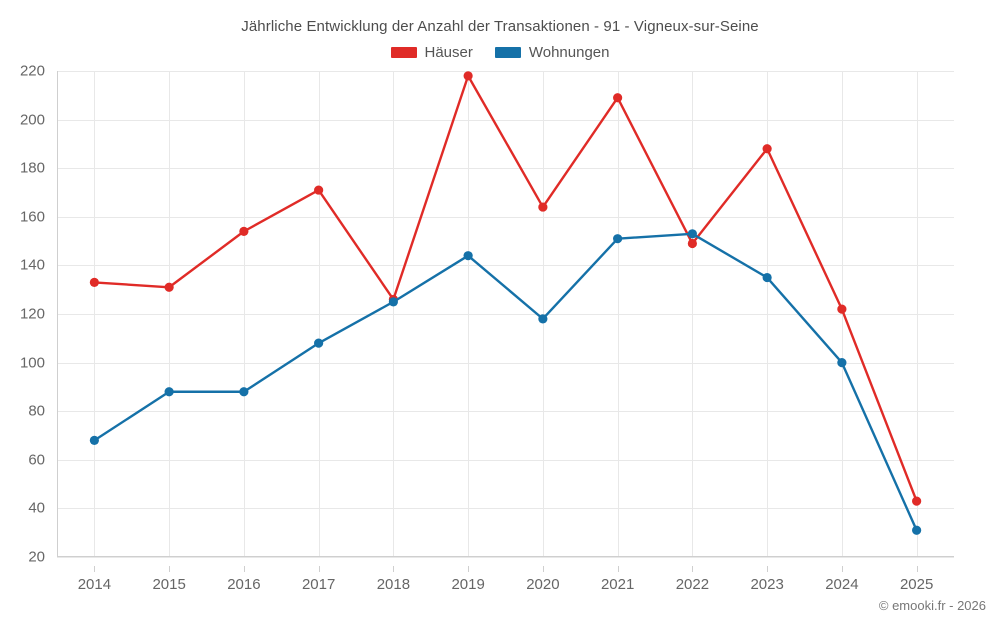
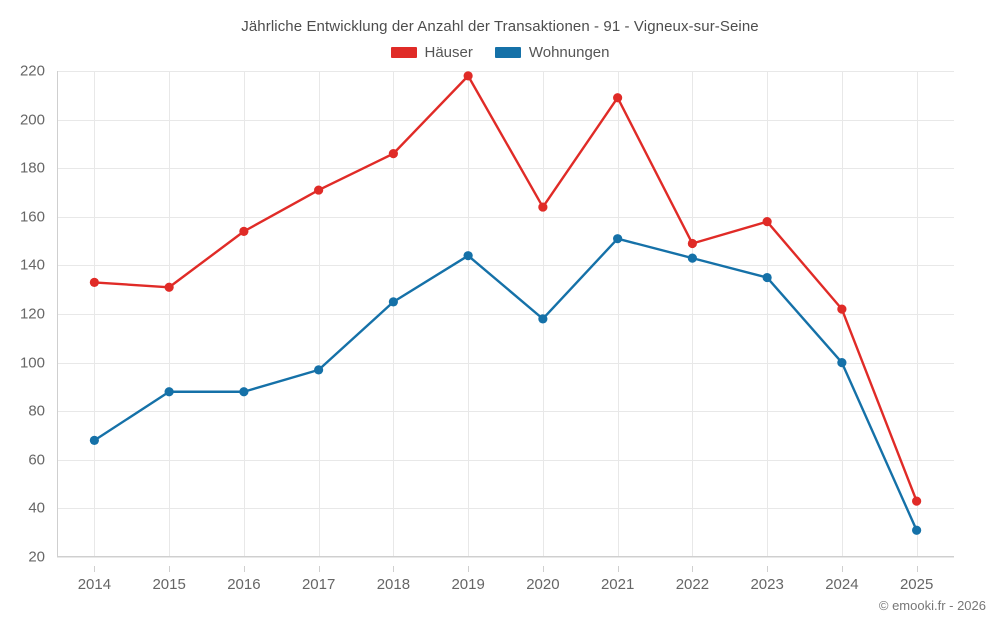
Wohnungen/2017: 108 -> 97
Häuser/2018: 126 -> 186
Wohnungen/2022: 153 -> 143
Häuser/2023: 188 -> 158
